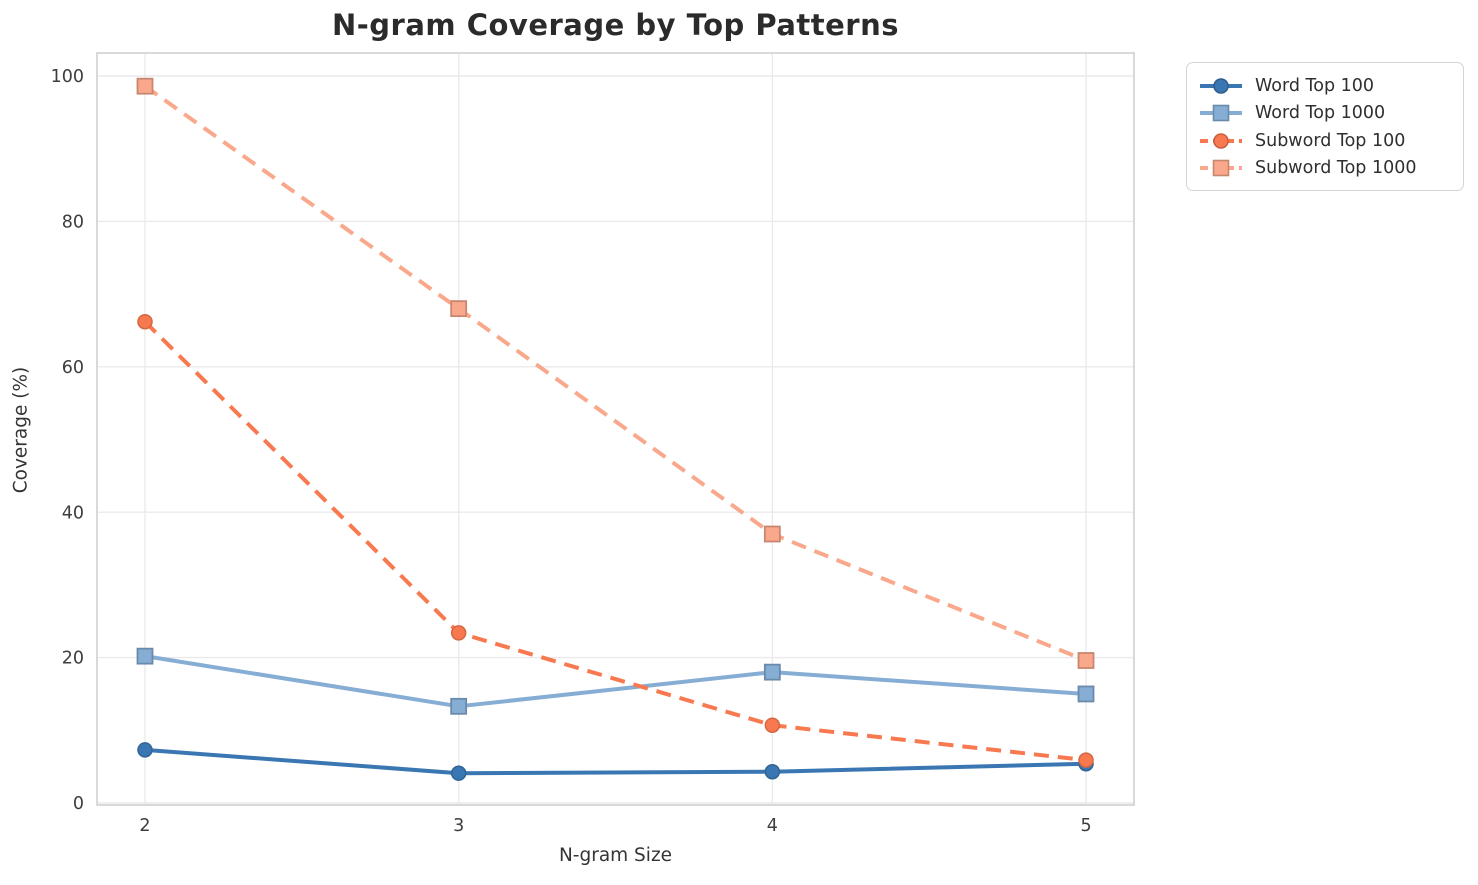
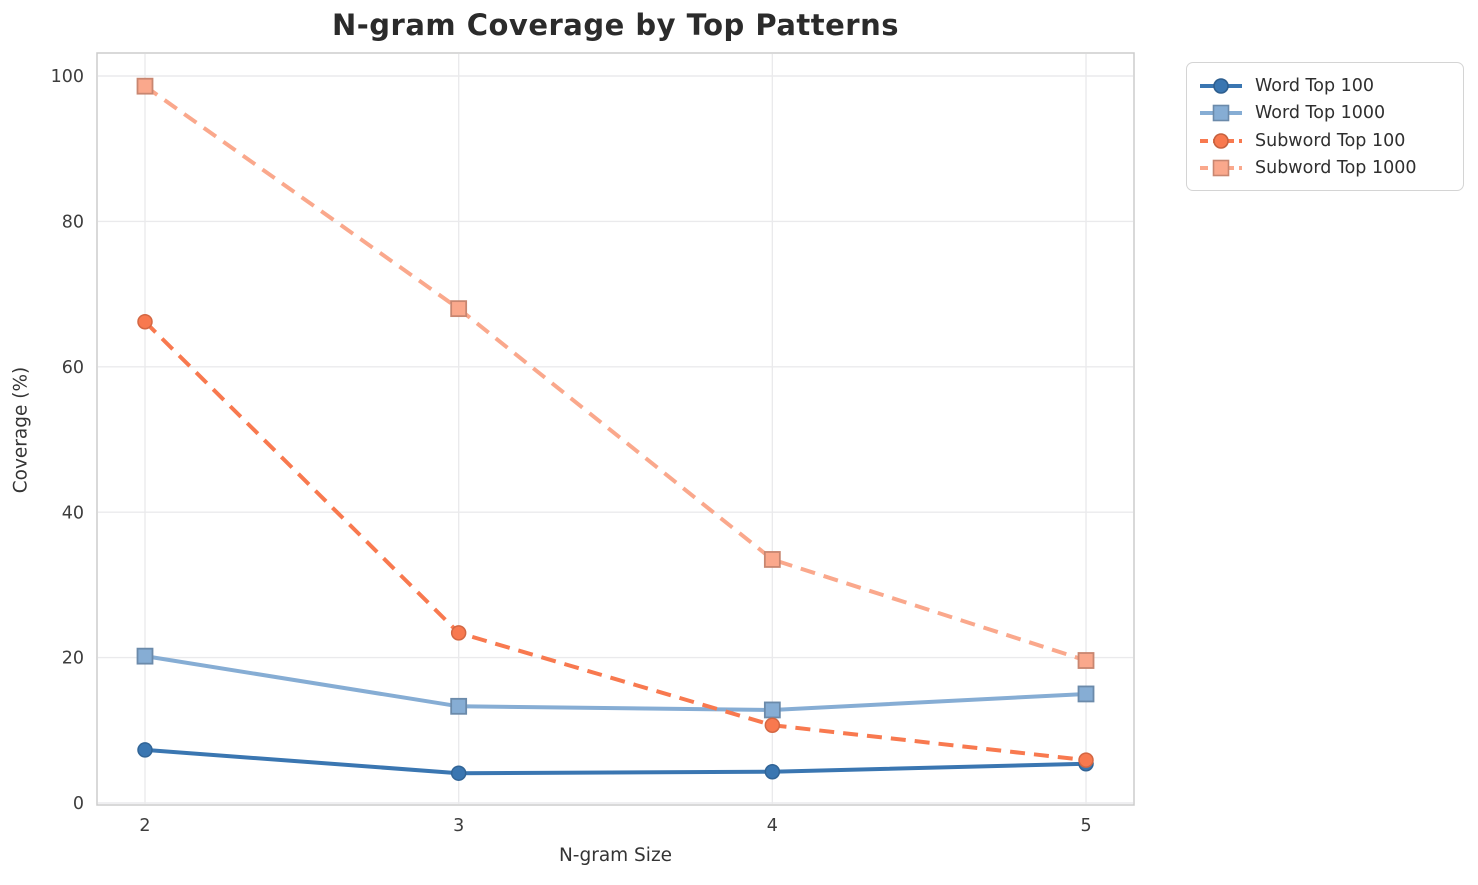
Word Top 1000/4: 18 -> 13
Subword Top 1000/4: 37 -> 34
